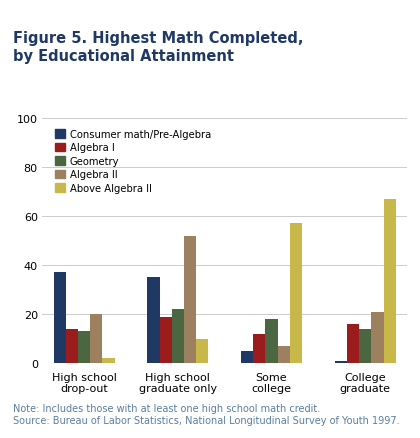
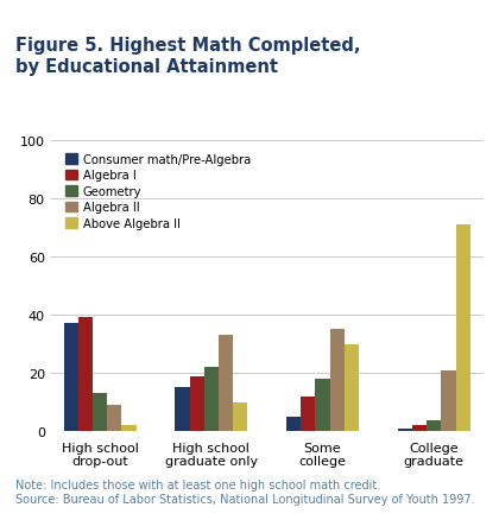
Algebra I/High school drop-out: 14 -> 39
Algebra II/High school drop-out: 20 -> 9
Consumer math/Pre-Algebra/High school graduate only: 35 -> 15
Algebra II/High school graduate only: 52 -> 33
Algebra II/Some college: 7 -> 35
Above Algebra II/Some college: 57 -> 30
Algebra I/College graduate: 16 -> 2
Geometry/College graduate: 14 -> 4
Above Algebra II/College graduate: 67 -> 71
